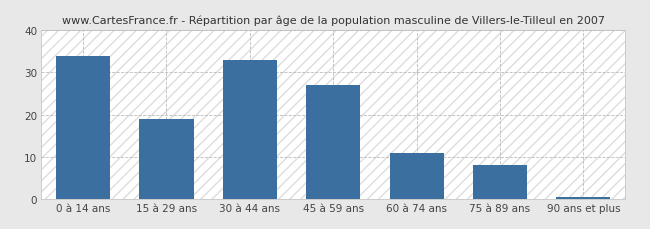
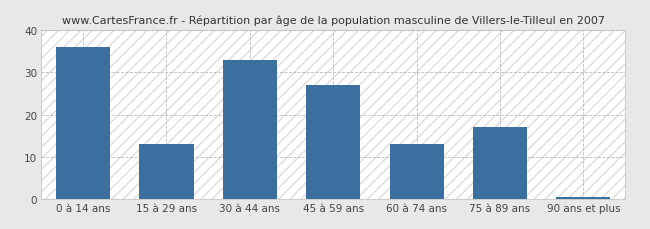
0 à 14 ans: 34.0 -> 36.0
15 à 29 ans: 19.0 -> 13.0
60 à 74 ans: 11.0 -> 13.0
75 à 89 ans: 8.0 -> 17.0
